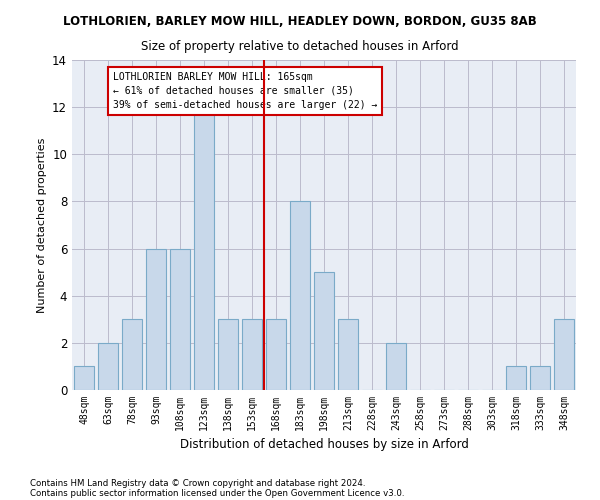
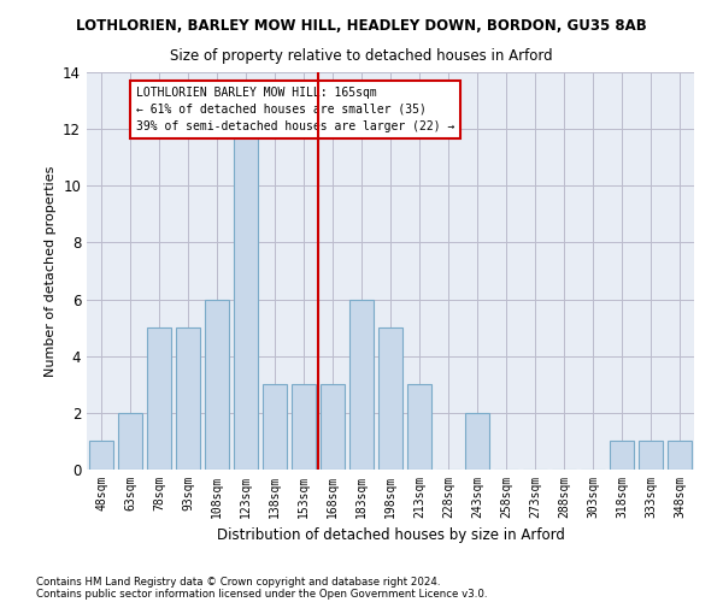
78sqm: 3 -> 5
93sqm: 6 -> 5
183sqm: 8 -> 6
348sqm: 3 -> 1
